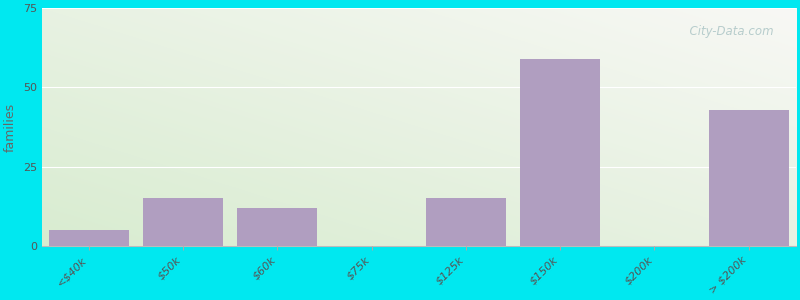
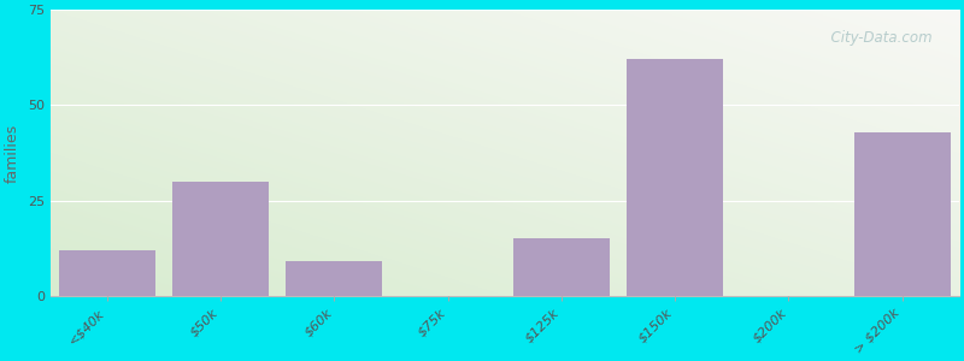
<$40k: 5 -> 12
$50k: 15 -> 30
$60k: 12 -> 9
$150k: 59 -> 62
